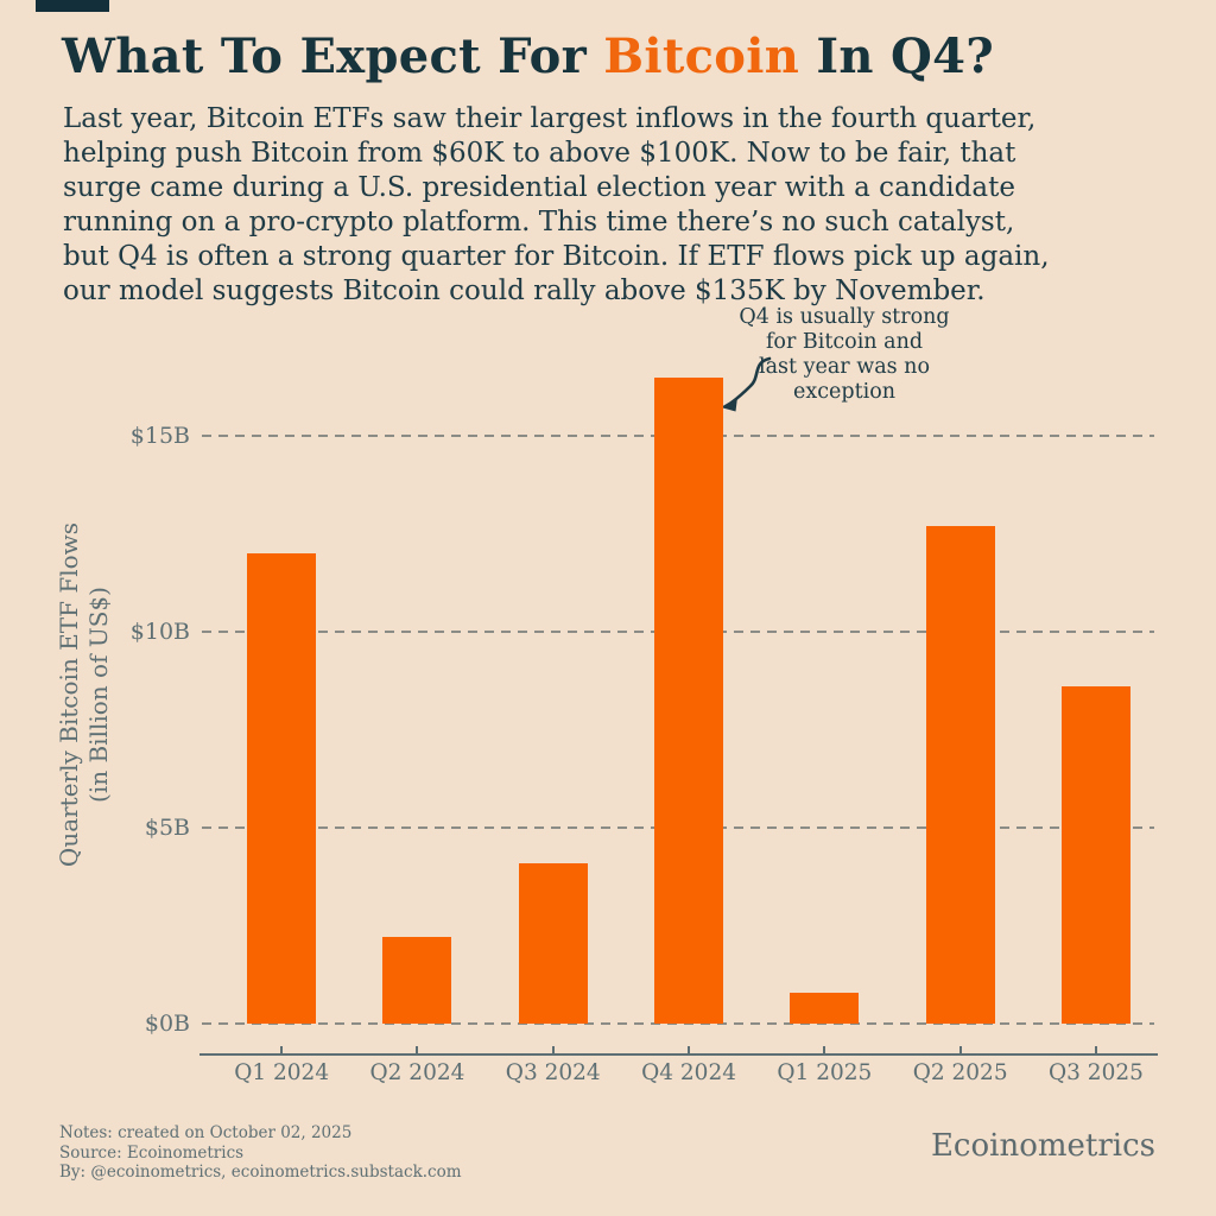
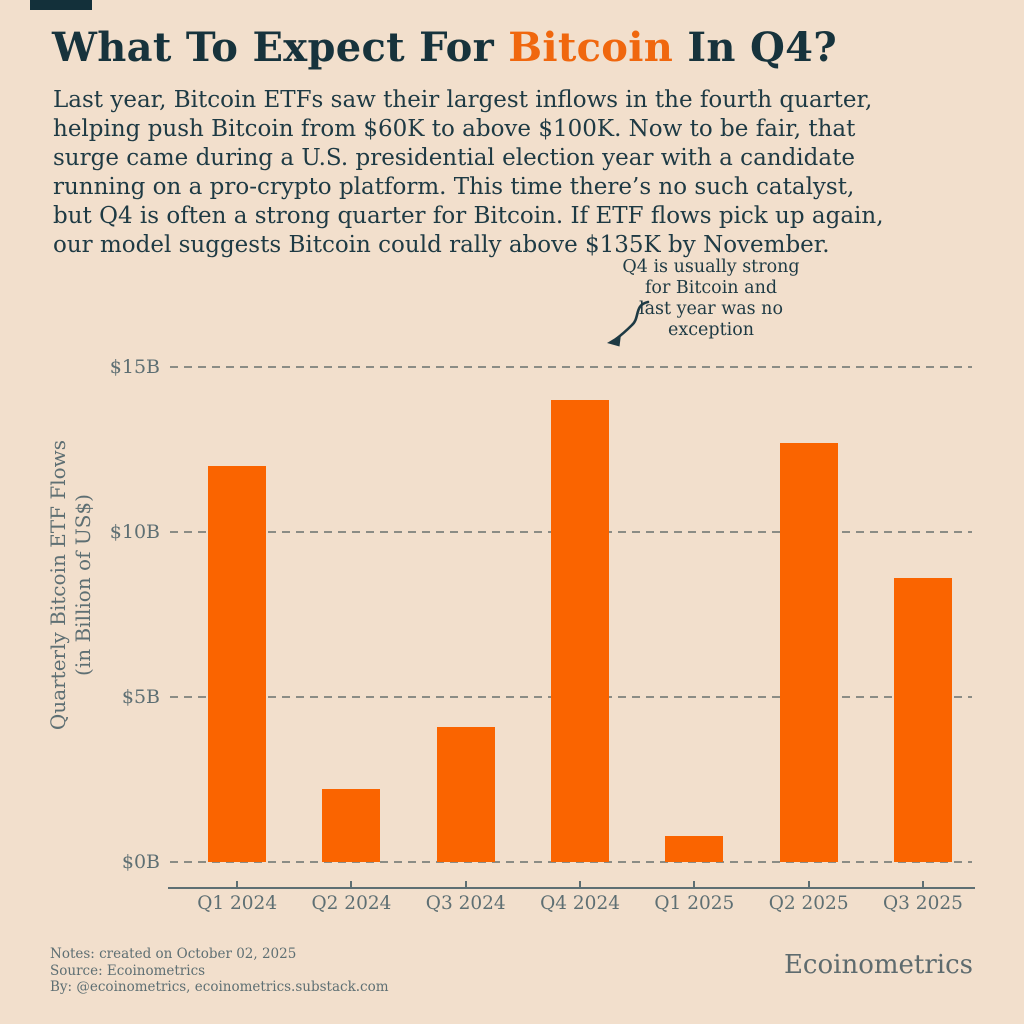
Q4 2024: $16.5B -> $14.0B
